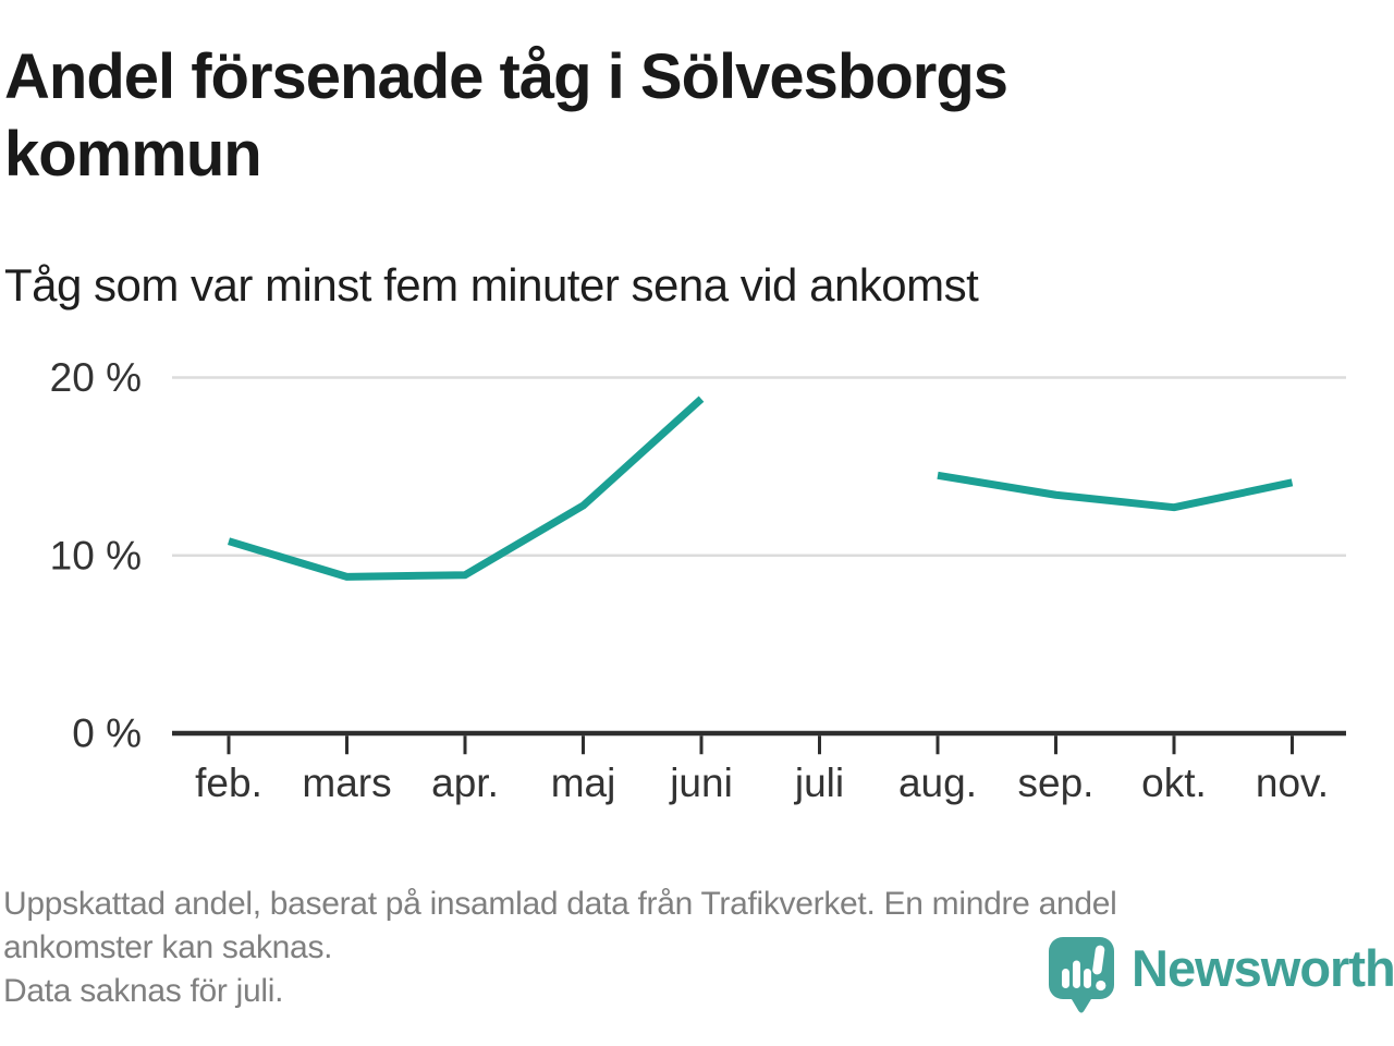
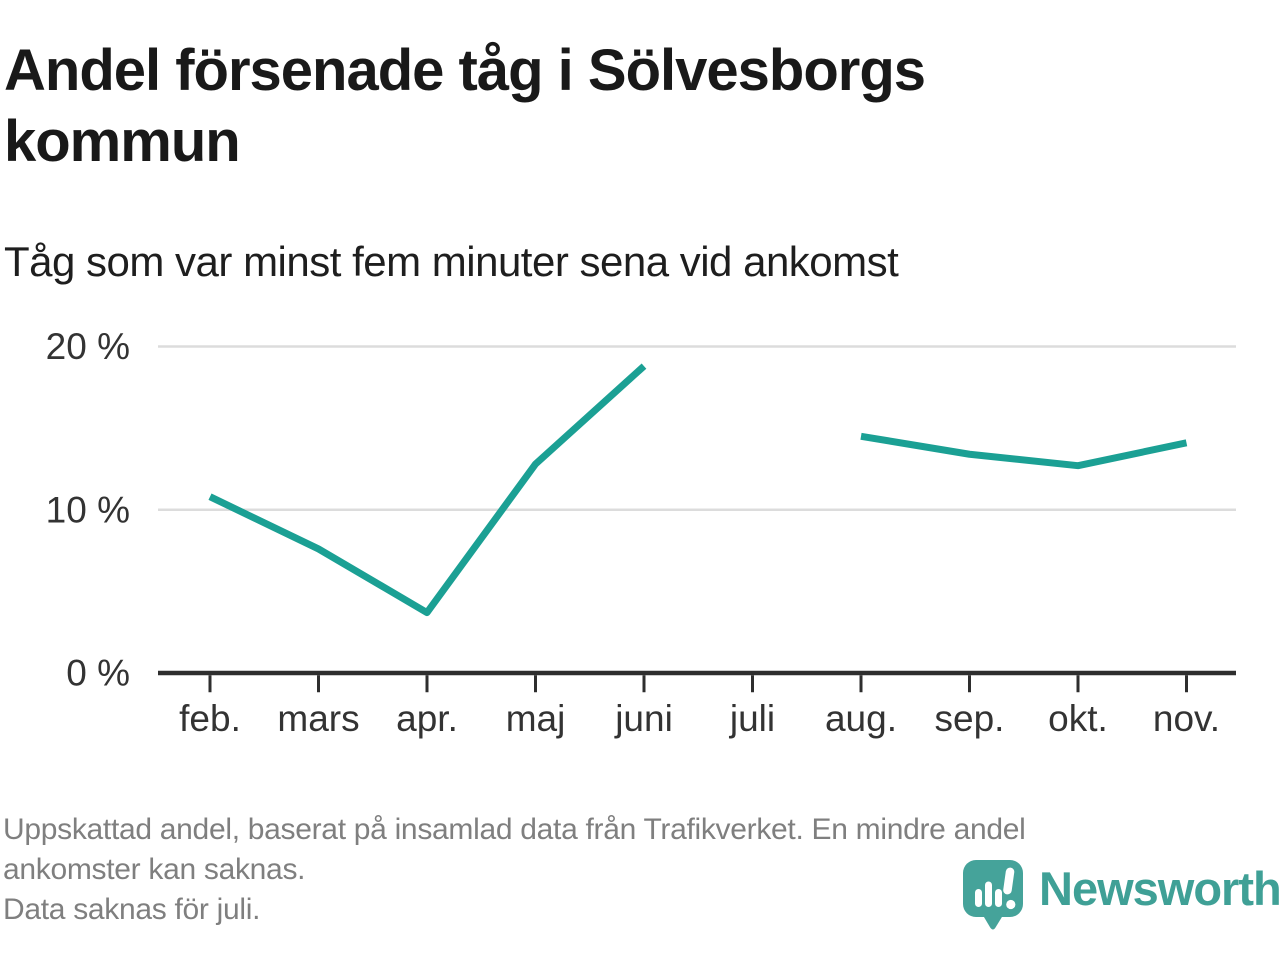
mars: 8.8% -> 7.6%
apr.: 8.9% -> 3.7%
